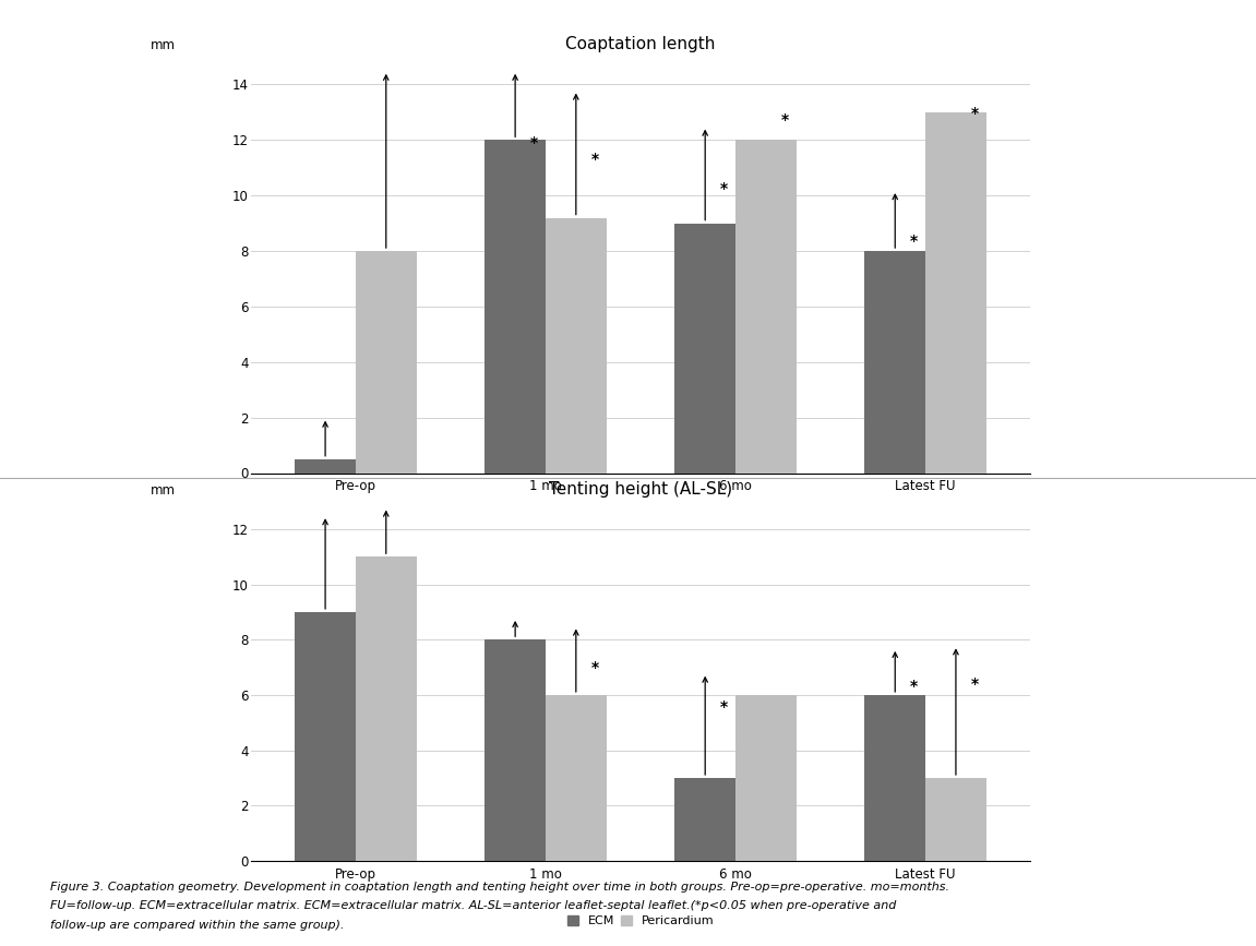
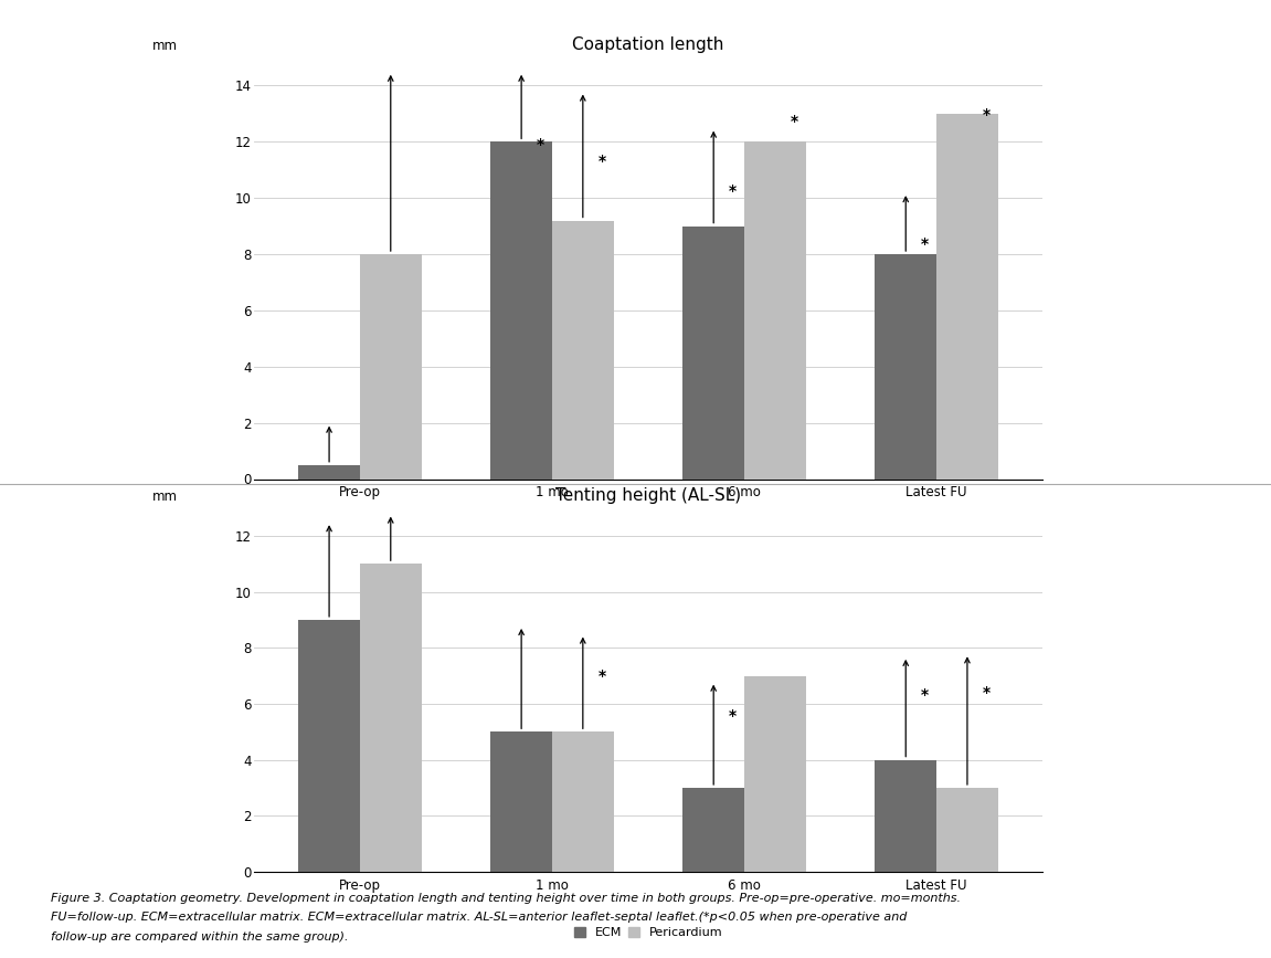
Tenting height (AL-SL)/ECM/1 mo: 8 -> 5
Tenting height (AL-SL)/Pericardium/1 mo: 6 -> 5
Tenting height (AL-SL)/Pericardium/6 mo: 6 -> 7
Tenting height (AL-SL)/ECM/Latest FU: 6 -> 4
